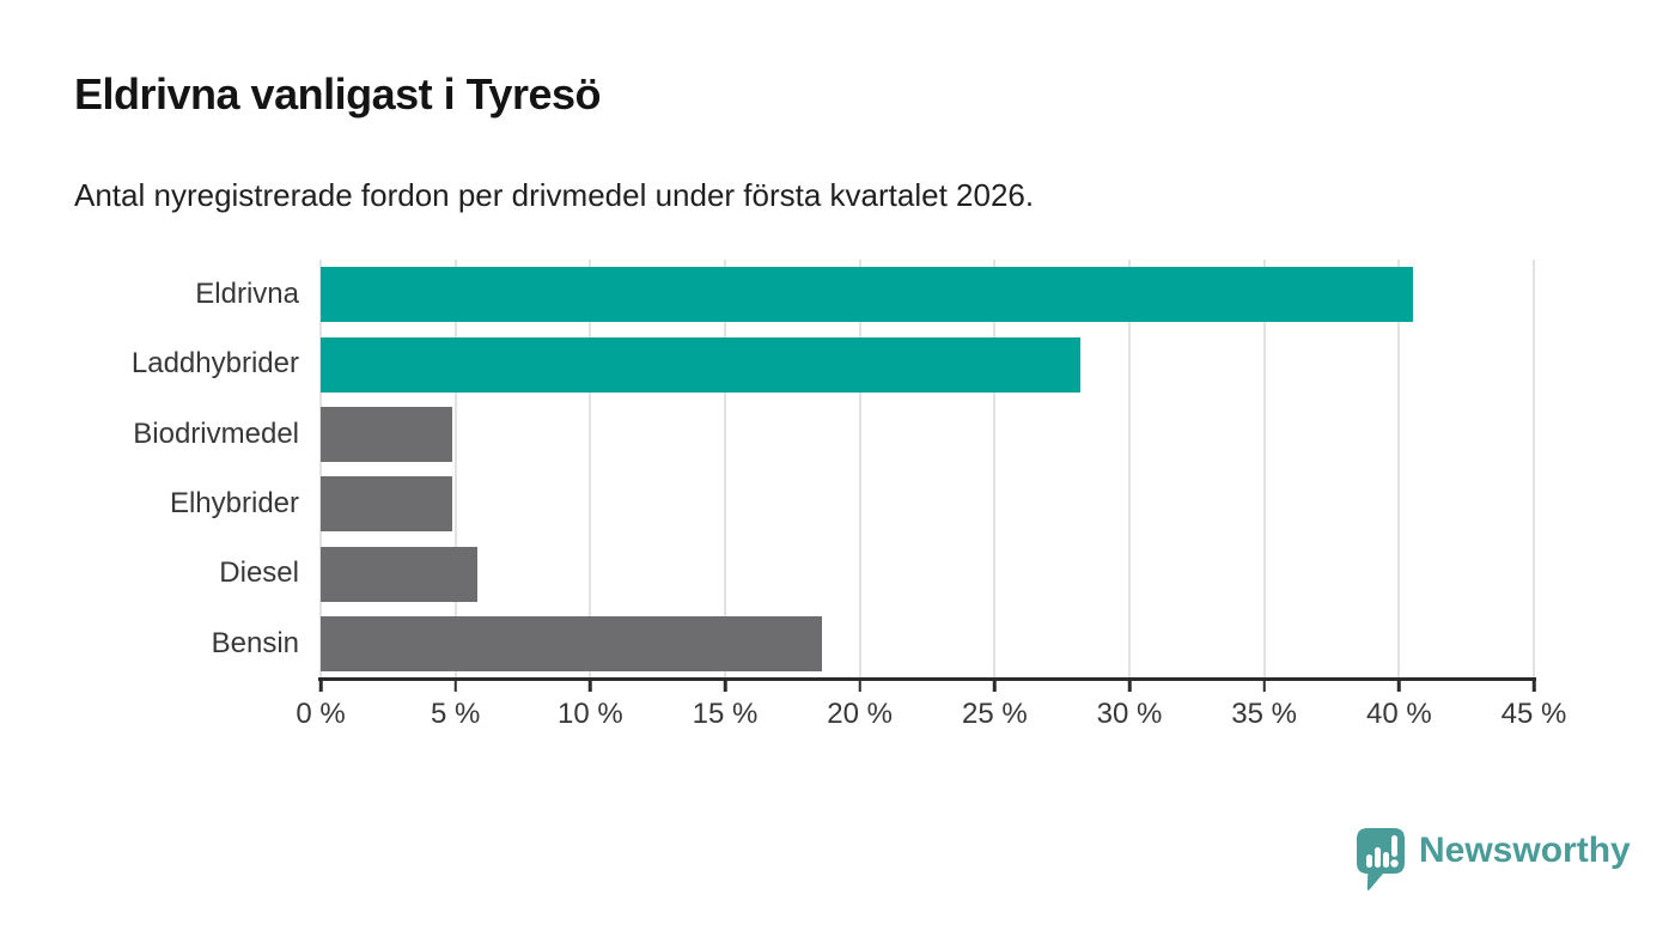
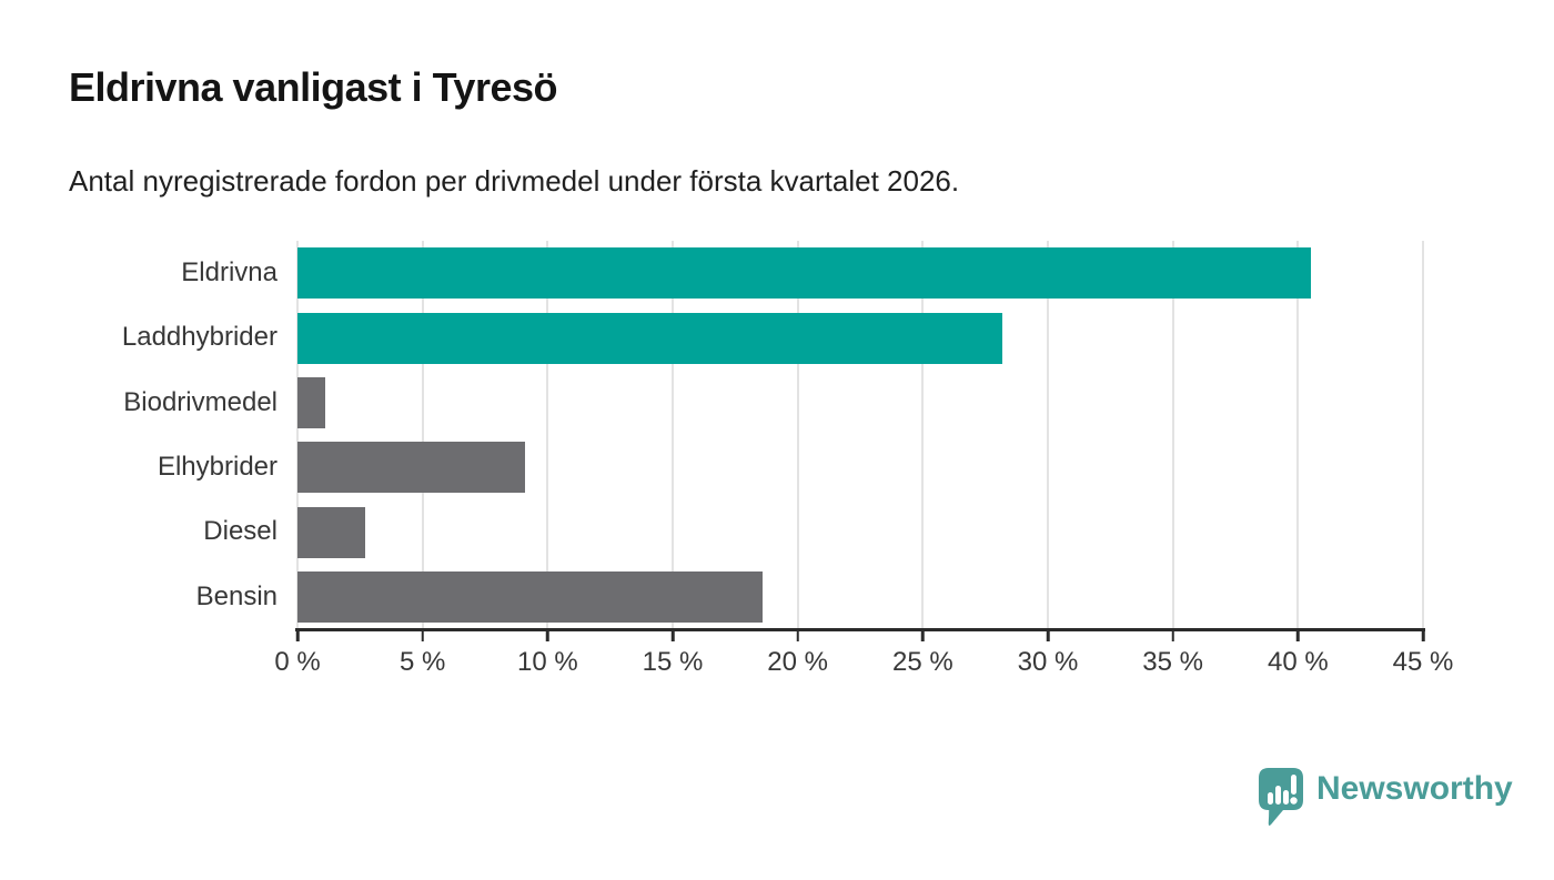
Biodrivmedel: 4.9% -> 1.1%
Elhybrider: 4.9% -> 9.1%
Diesel: 5.8% -> 2.7%
